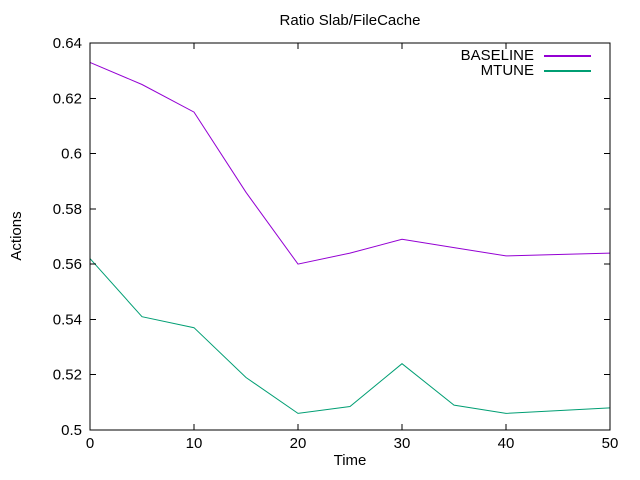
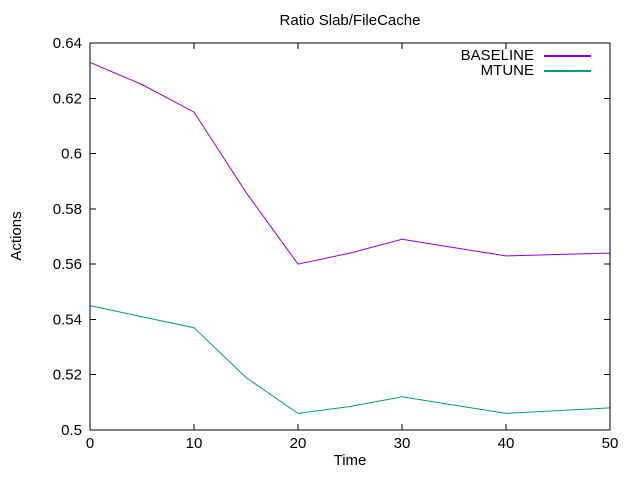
MTUNE/0: 0.562 -> 0.545
MTUNE/30: 0.524 -> 0.512
